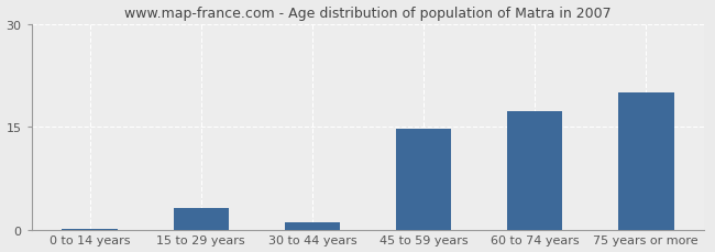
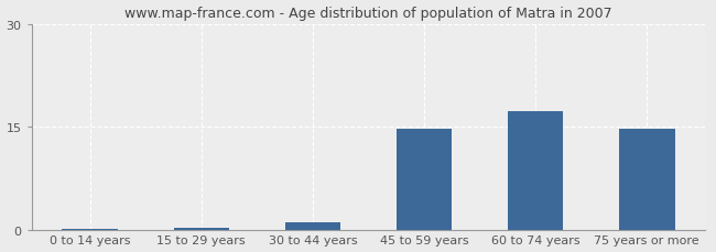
15 to 29 years: 3.2 -> 0.2
75 years or more: 20.0 -> 14.7
